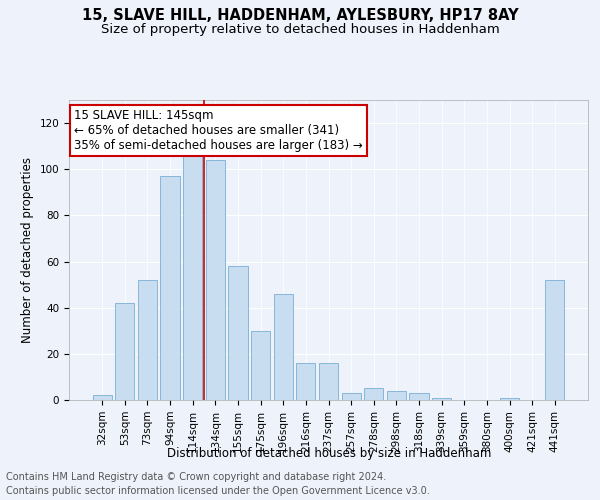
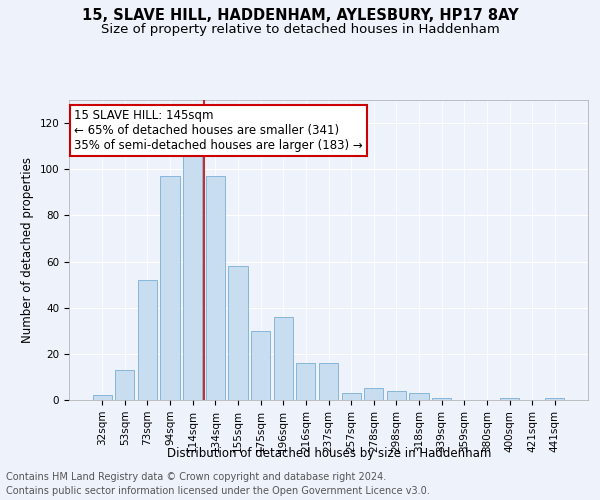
53sqm: 42 -> 13
134sqm: 104 -> 97
196sqm: 46 -> 36
441sqm: 52 -> 1
